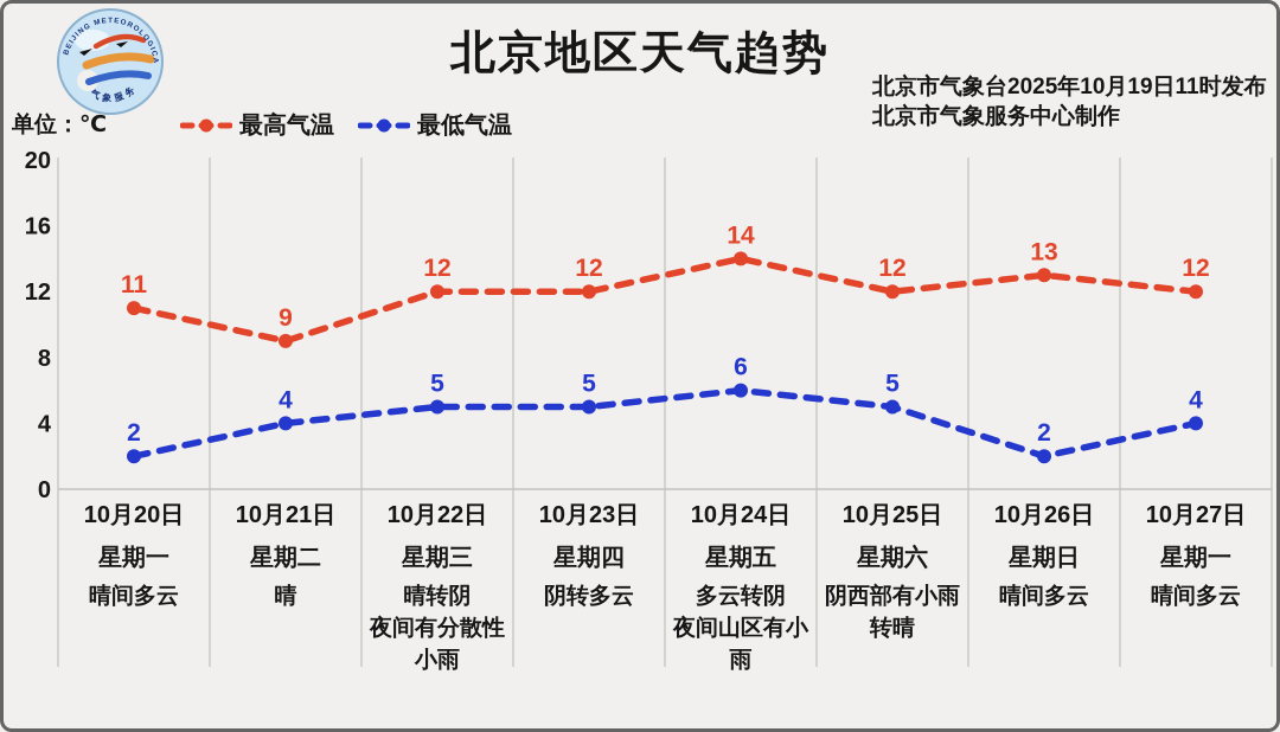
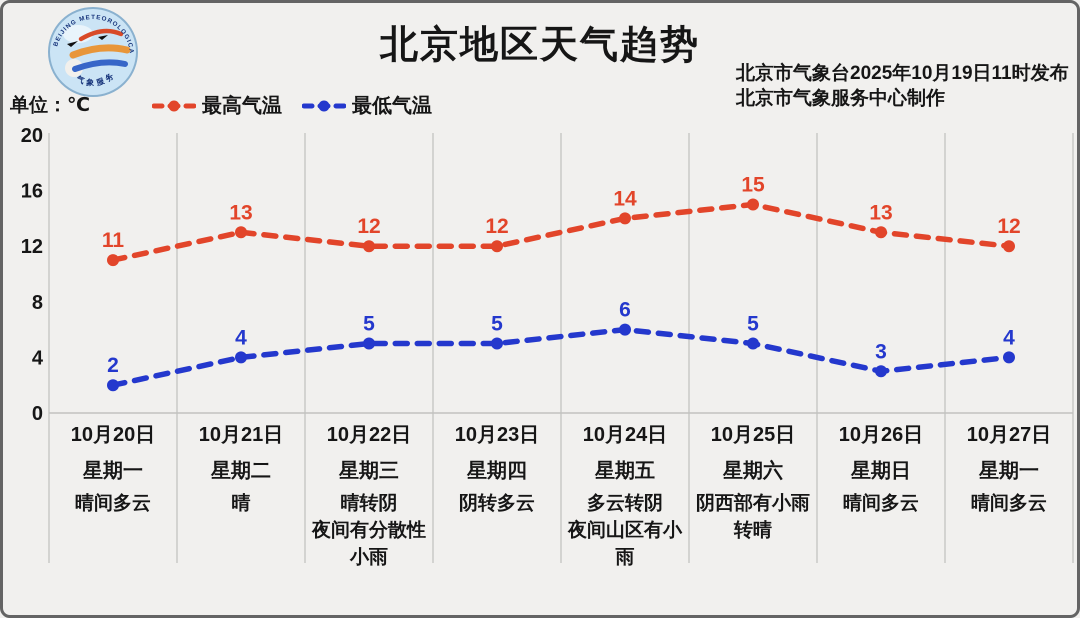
最高气温/10月21日: 9 -> 13
最高气温/10月25日: 12 -> 15
最低气温/10月26日: 2 -> 3
